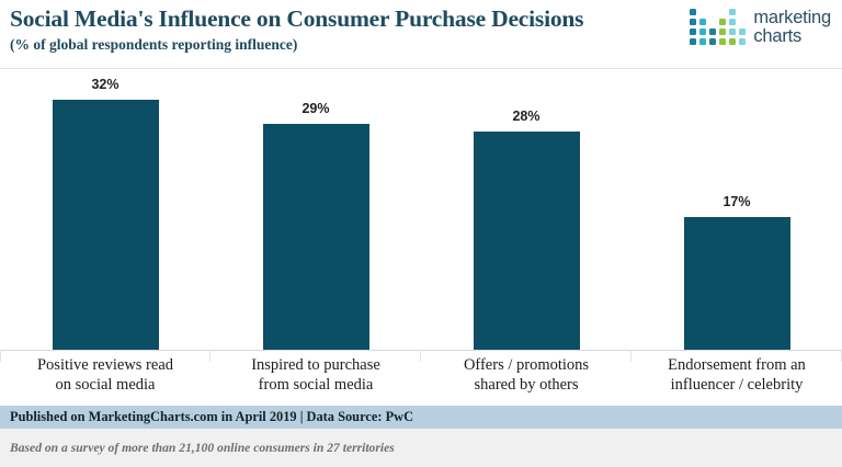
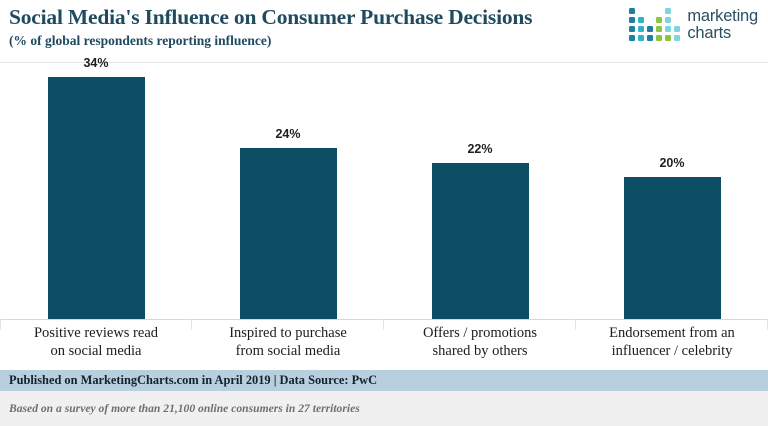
Positive reviews read on social media: 32% -> 34%
Inspired to purchase from social media: 29% -> 24%
Offers / promotions shared by others: 28% -> 22%
Endorsement from an influencer / celebrity: 17% -> 20%
